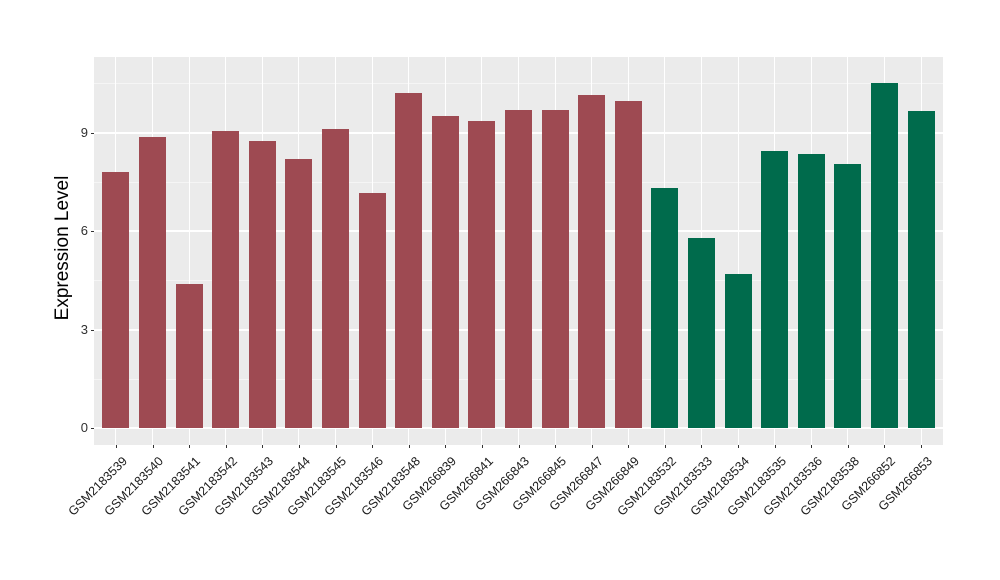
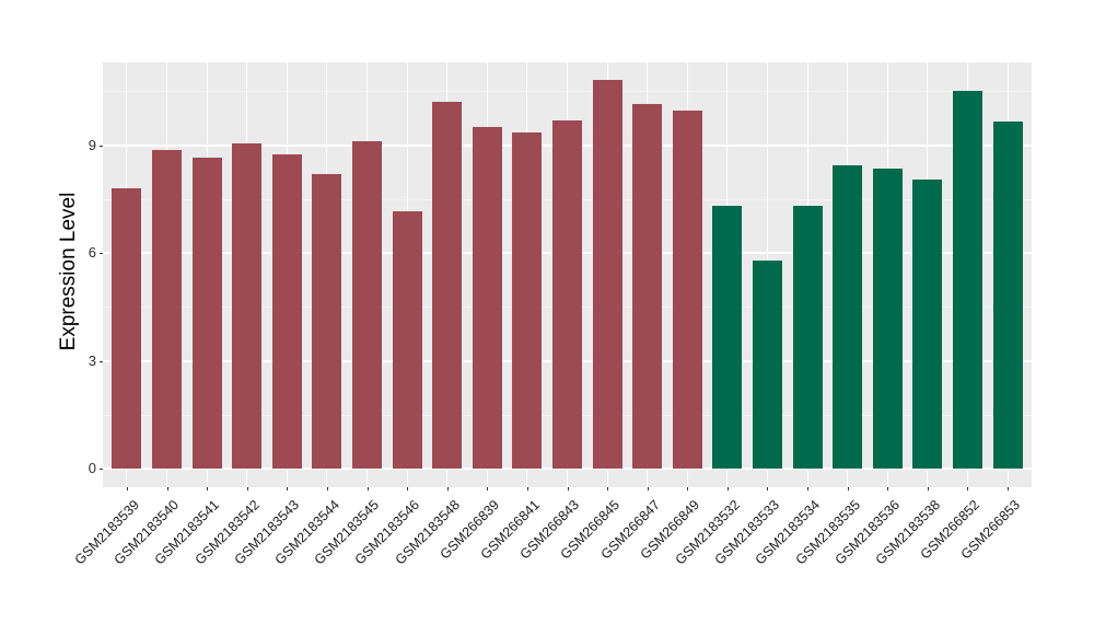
GSM2183541: 4.4 -> 8.7
GSM266845: 9.7 -> 10.8
GSM2183534: 4.7 -> 7.3
